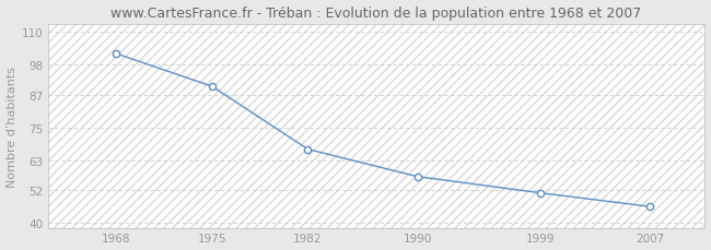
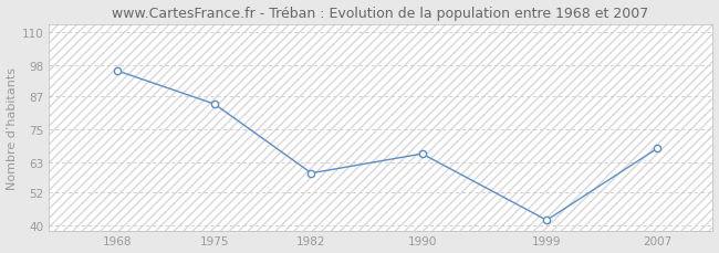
1968: 102 -> 96
1975: 90 -> 84
1982: 67 -> 59
1990: 57 -> 66
1999: 51 -> 42
2007: 46 -> 68
